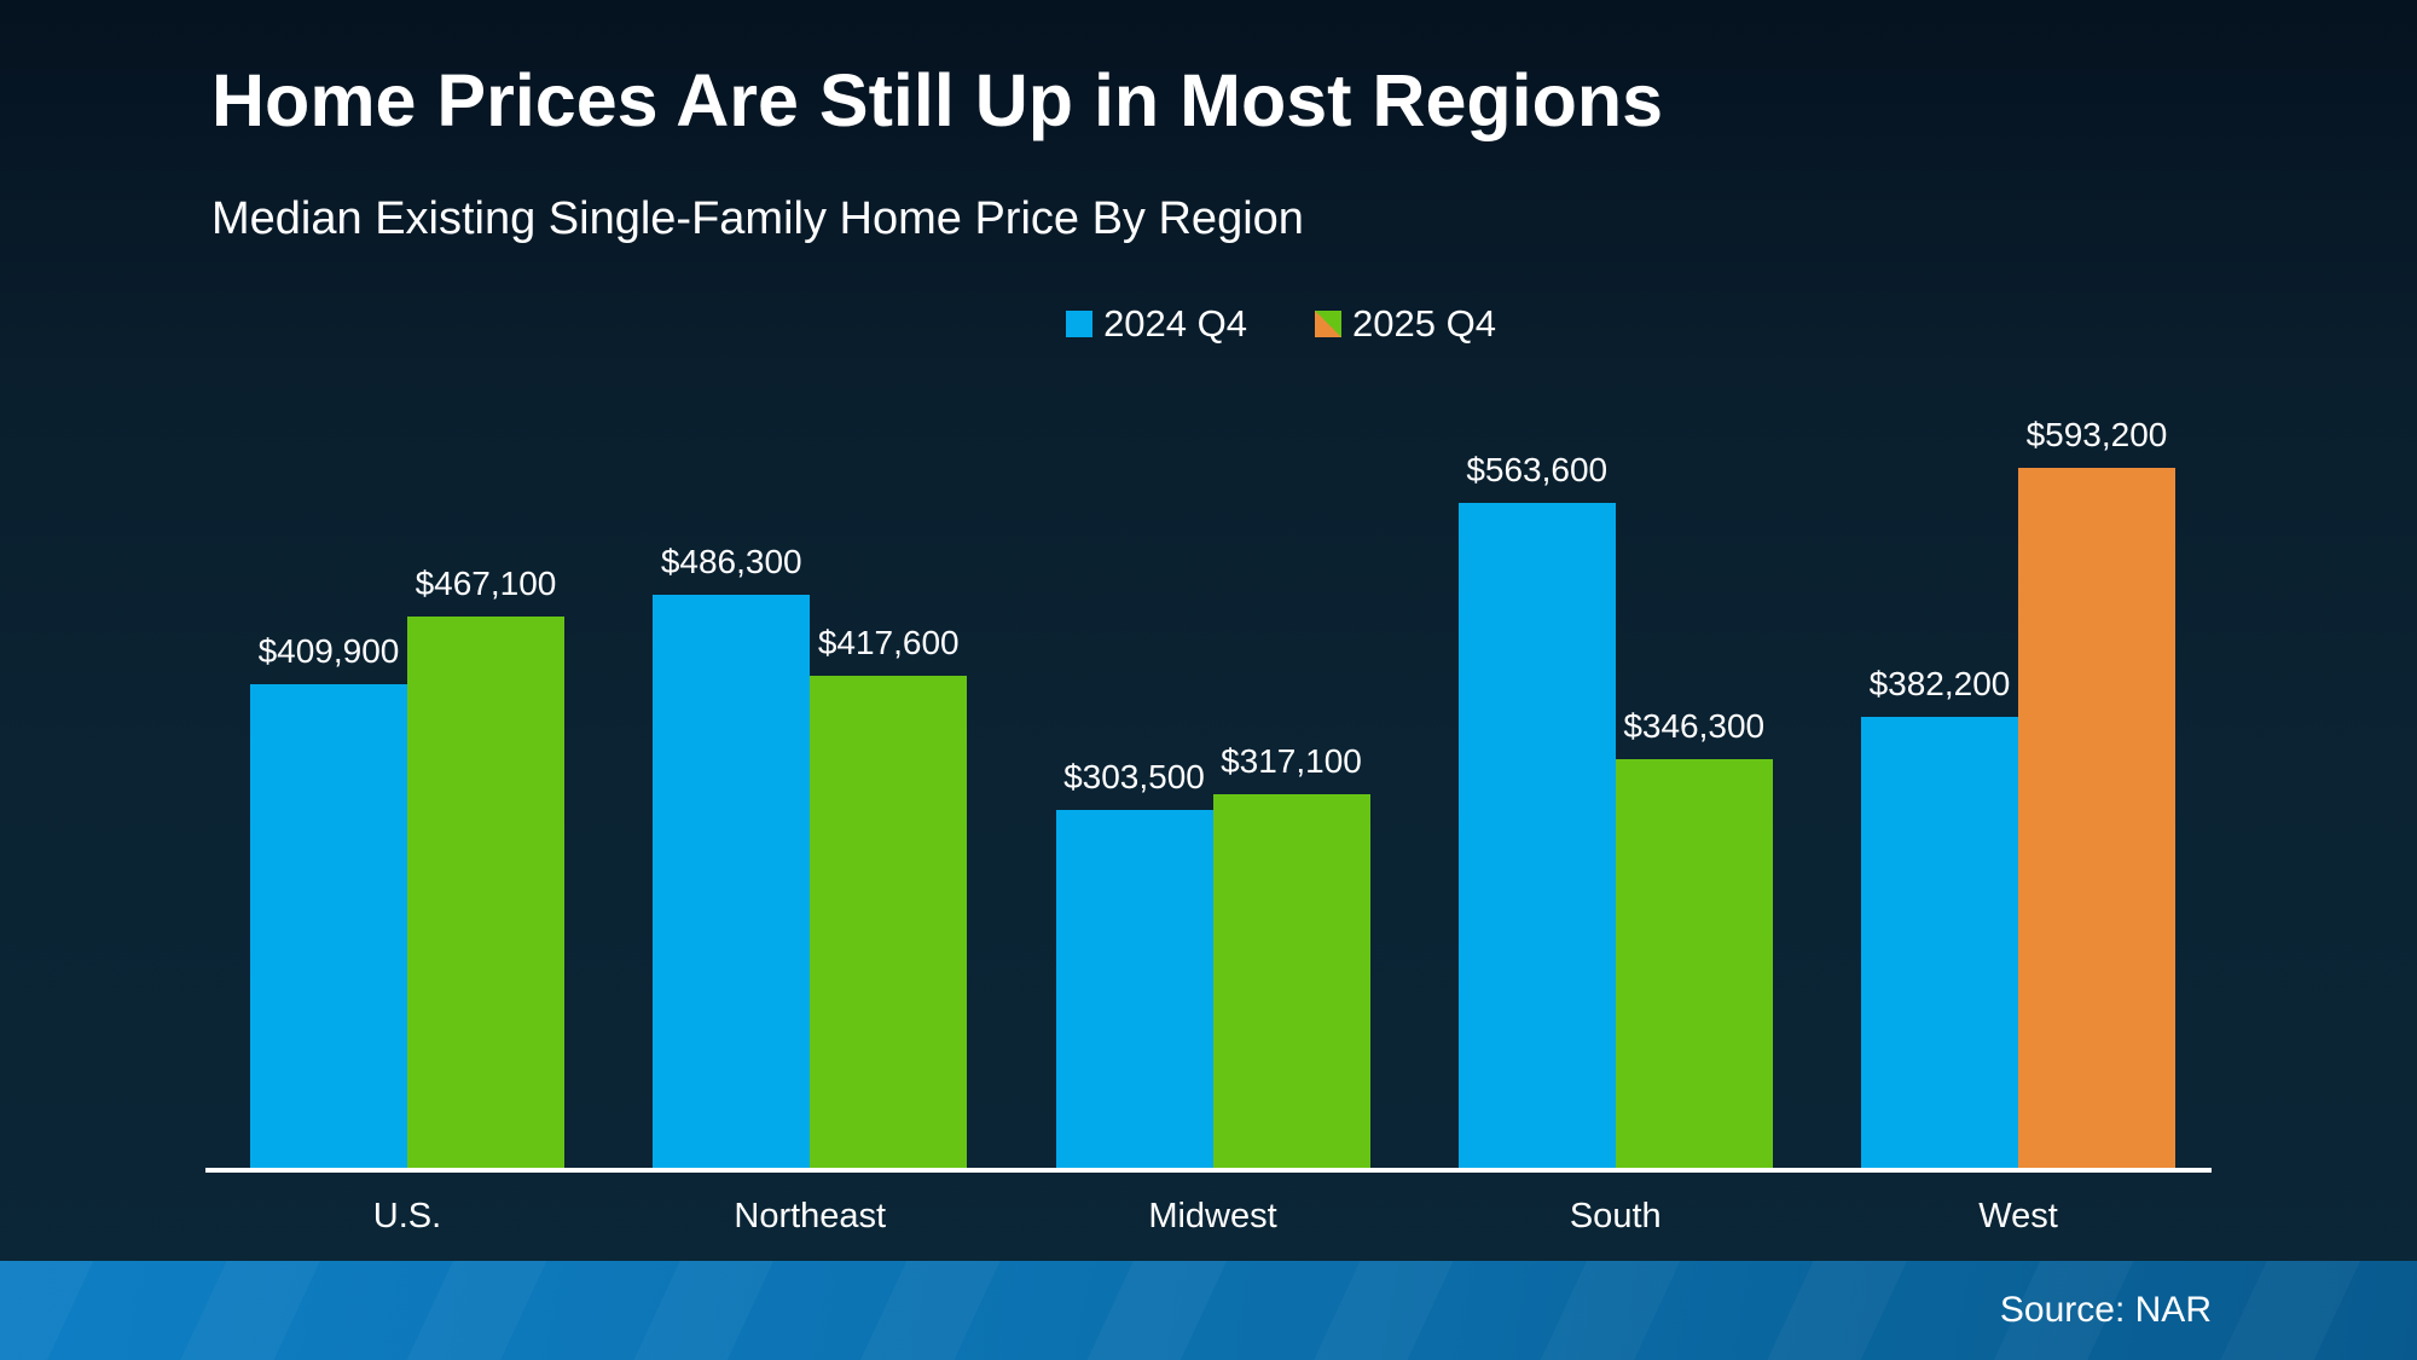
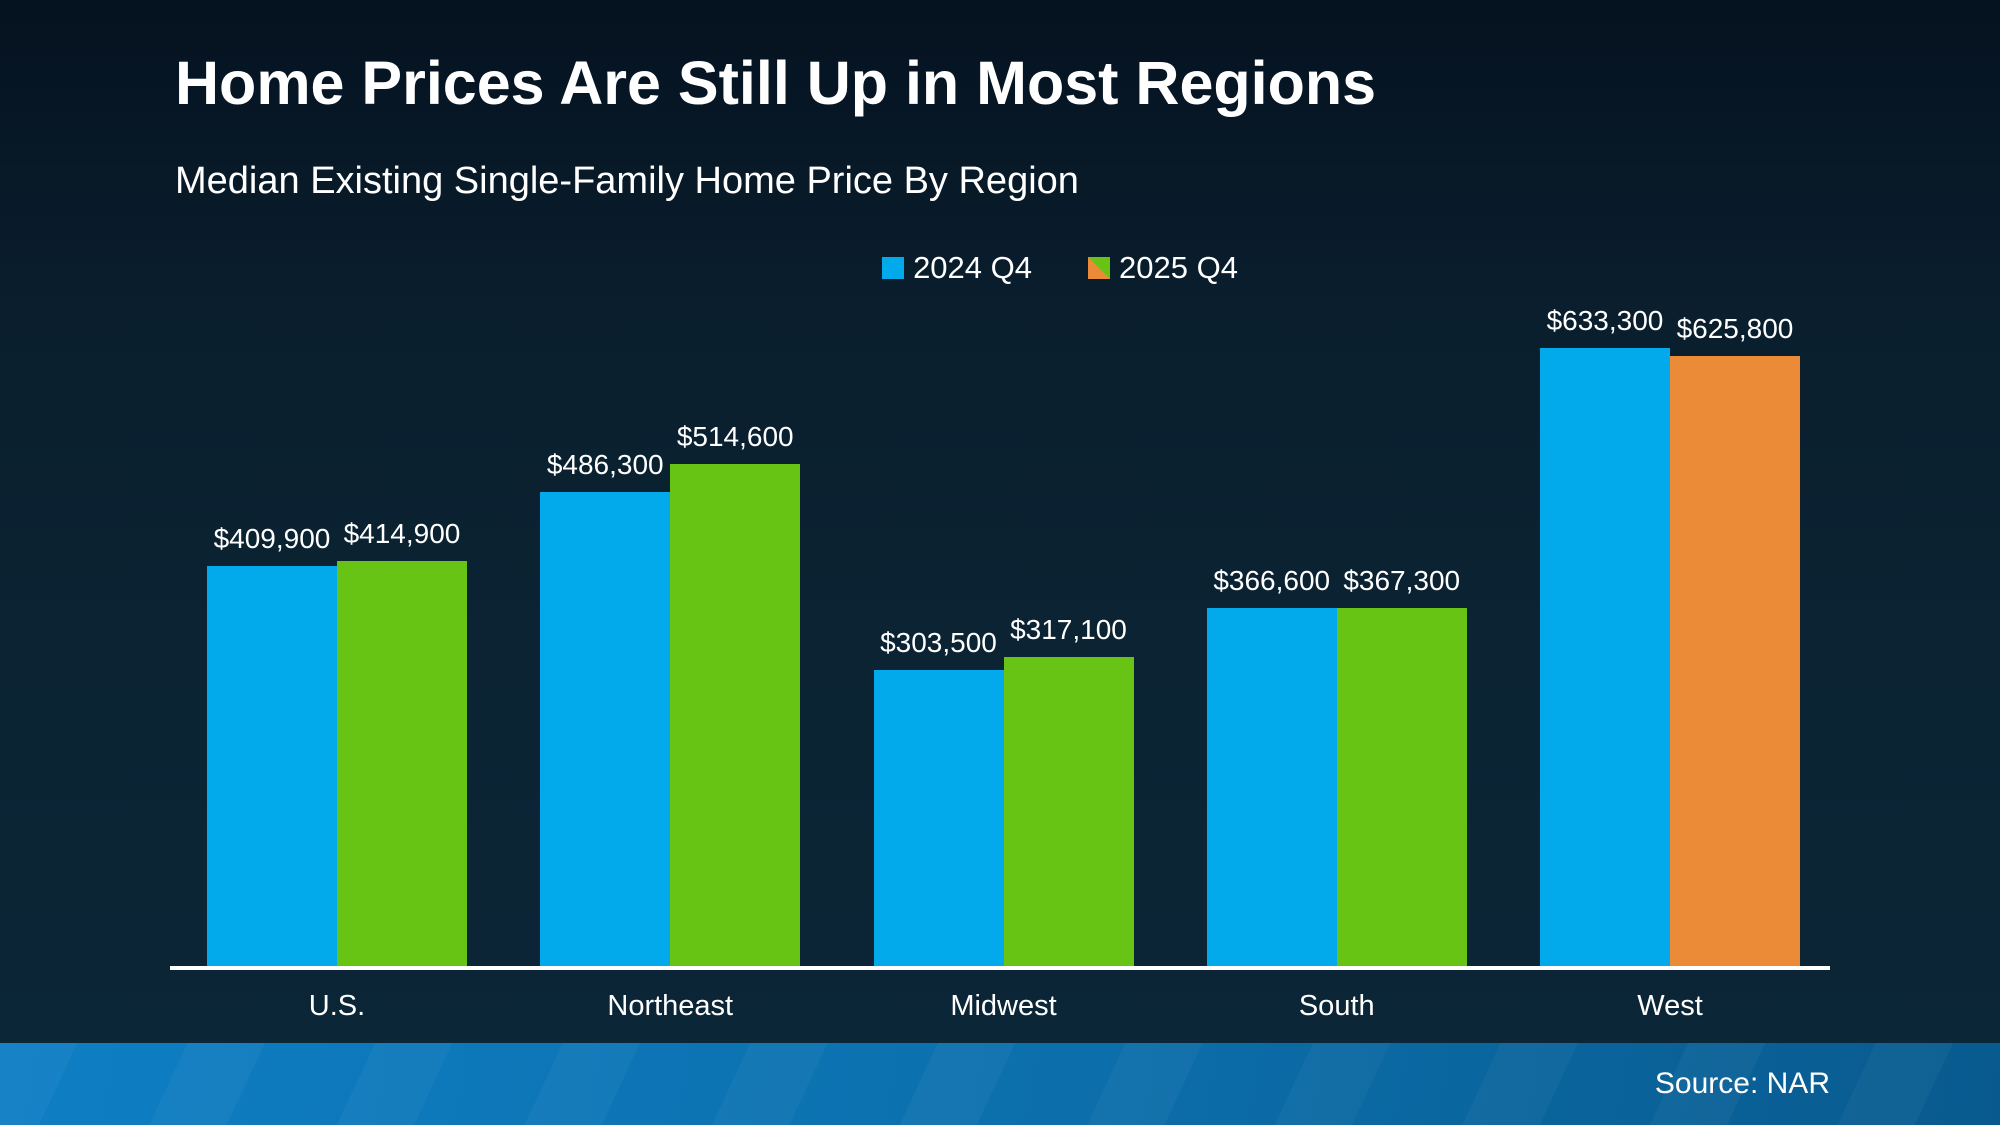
2025 Q4/U.S.: $467,100 -> $414,900
2025 Q4/Northeast: $417,600 -> $514,600
2024 Q4/South: $563,600 -> $366,600
2025 Q4/South: $346,300 -> $367,300
2024 Q4/West: $382,200 -> $633,300
2025 Q4/West: $593,200 -> $625,800
